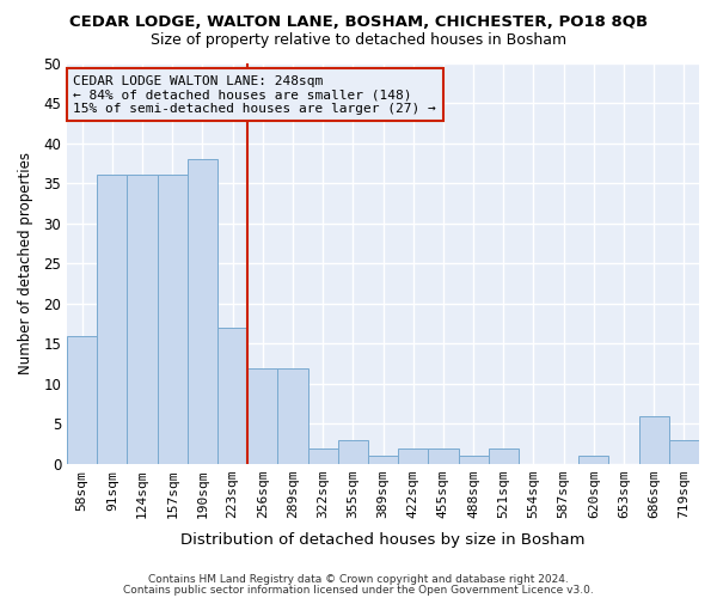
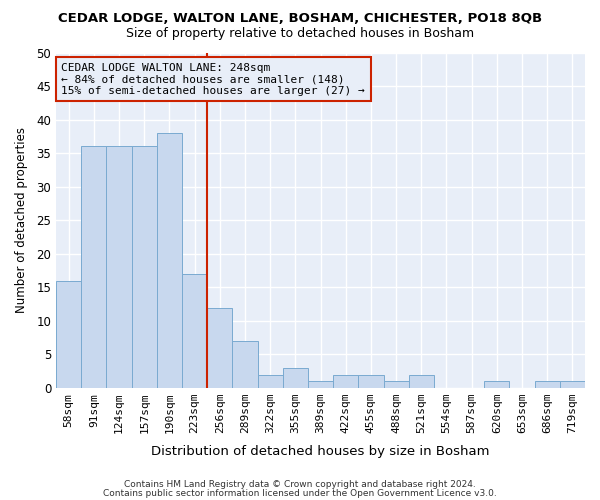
289sqm: 12 -> 7
686sqm: 6 -> 1
719sqm: 3 -> 1
